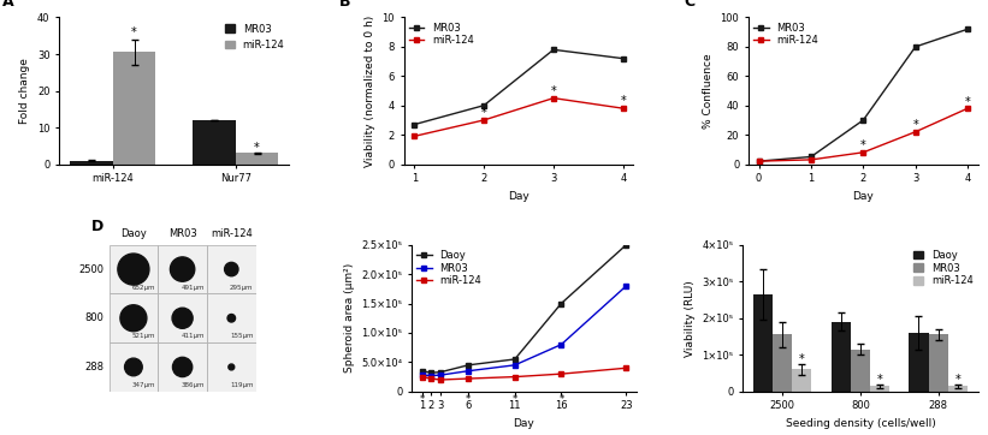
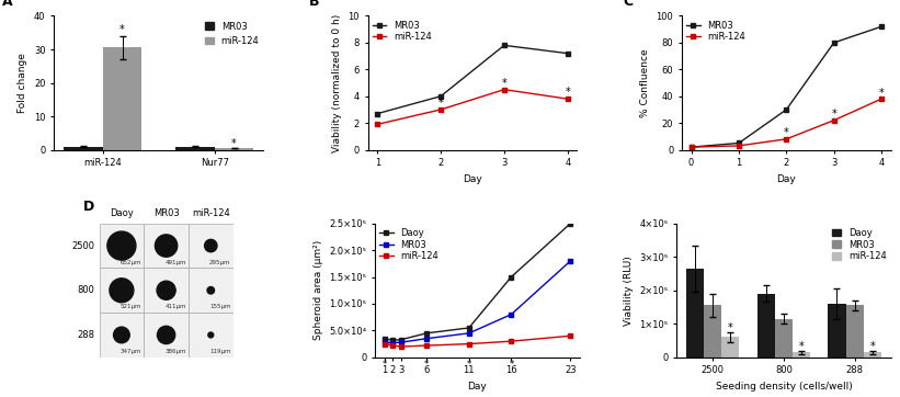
MR03/Nur77: 12 -> 1
miR-124/Nur77: 3.0 -> 0.6
